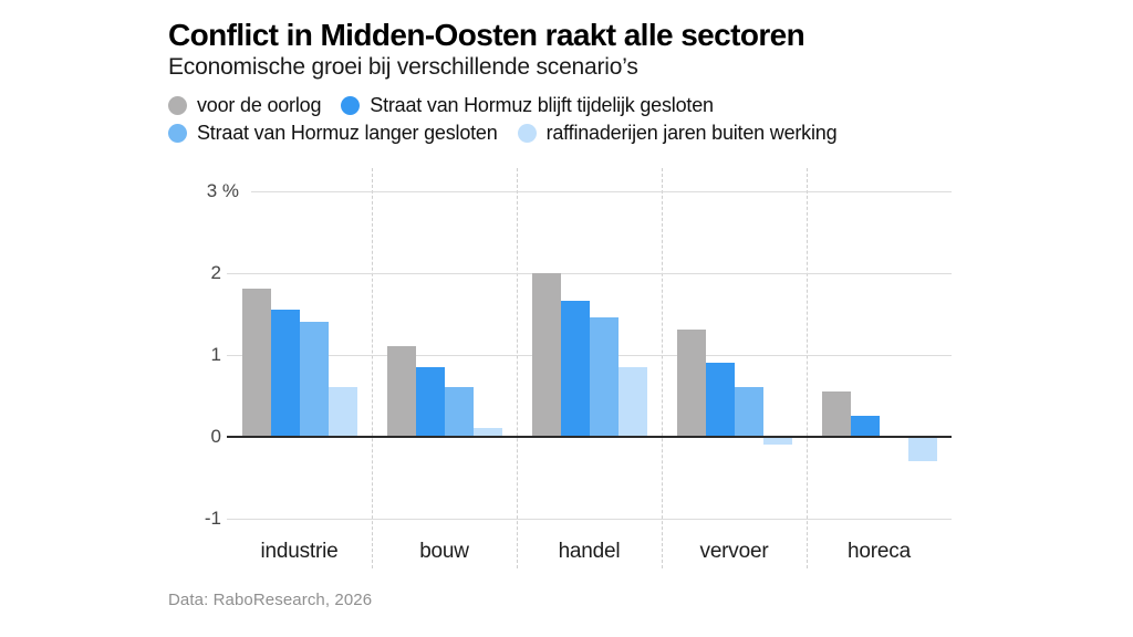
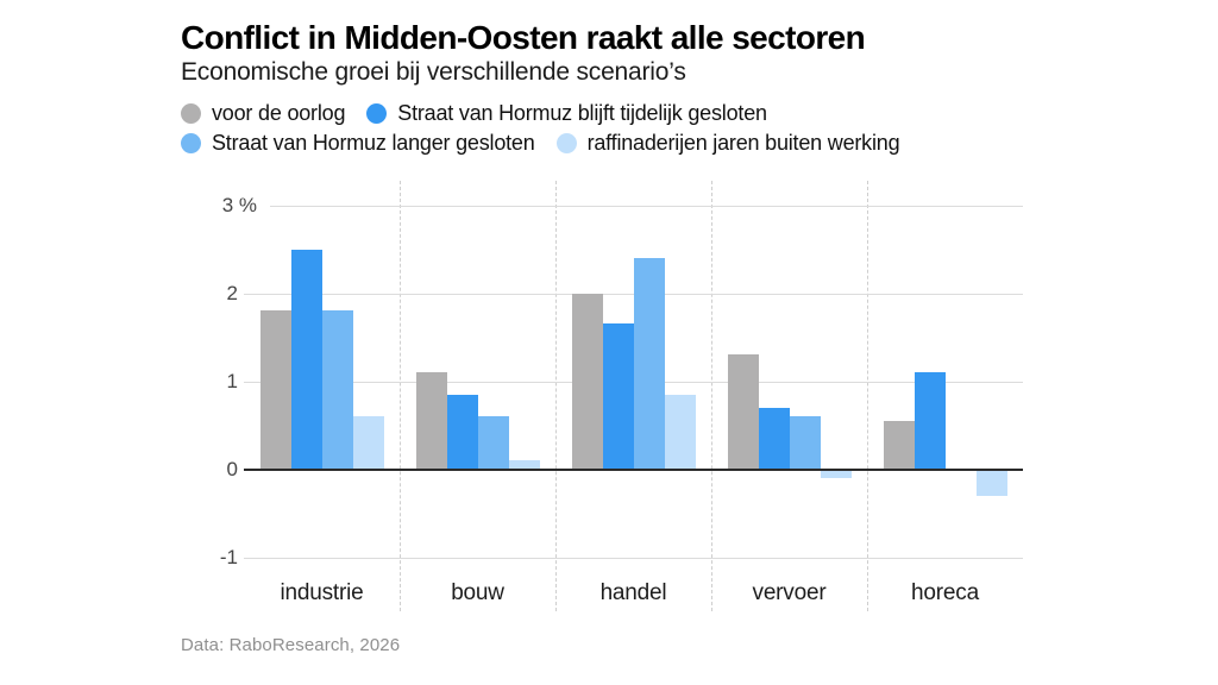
Straat van Hormuz blijft tijdelijk gesloten/industrie: 1.6 -> 2.5
Straat van Hormuz langer gesloten/industrie: 1.4 -> 1.8
Straat van Hormuz langer gesloten/handel: 1.4 -> 2.4
Straat van Hormuz blijft tijdelijk gesloten/vervoer: 0.9 -> 0.7
Straat van Hormuz blijft tijdelijk gesloten/horeca: 0.2 -> 1.1
